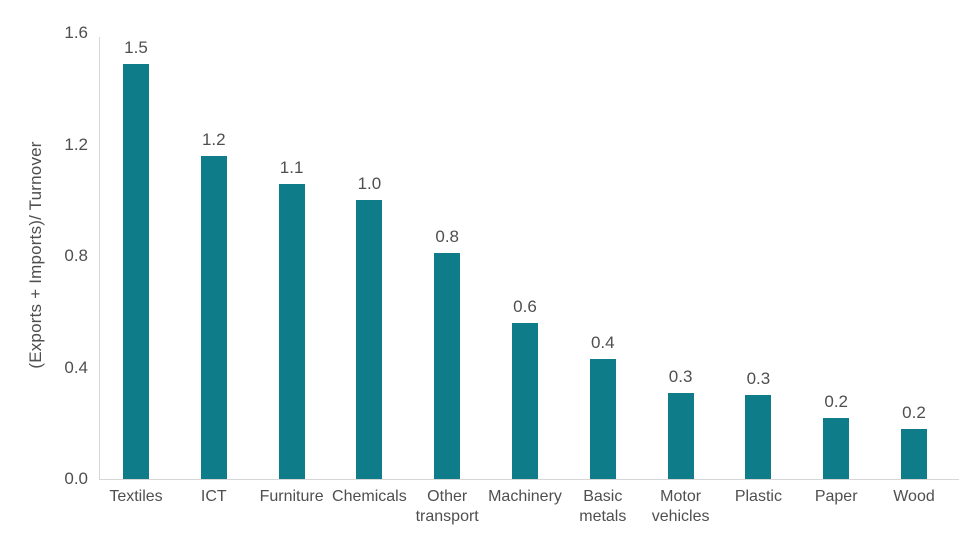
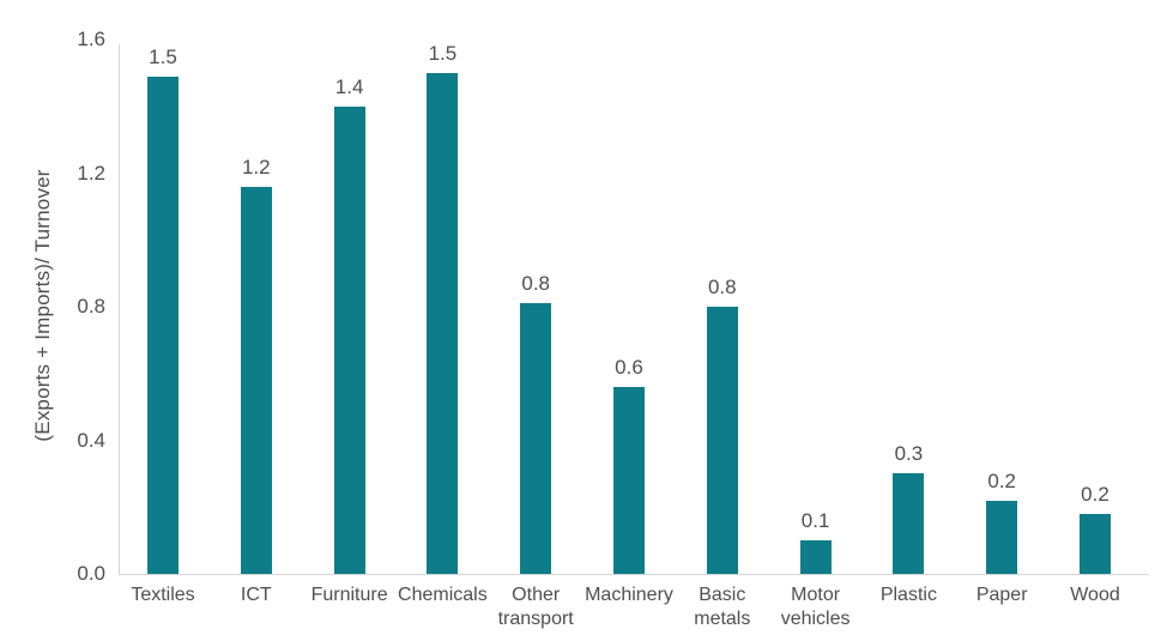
Furniture: 1.1 -> 1.4
Chemicals: 1.0 -> 1.5
Basic metals: 0.4 -> 0.8
Motor vehicles: 0.3 -> 0.1
